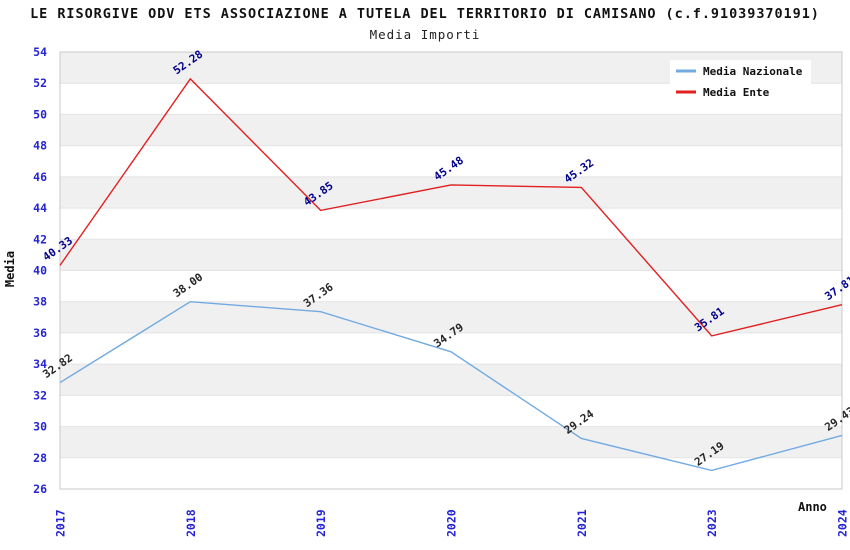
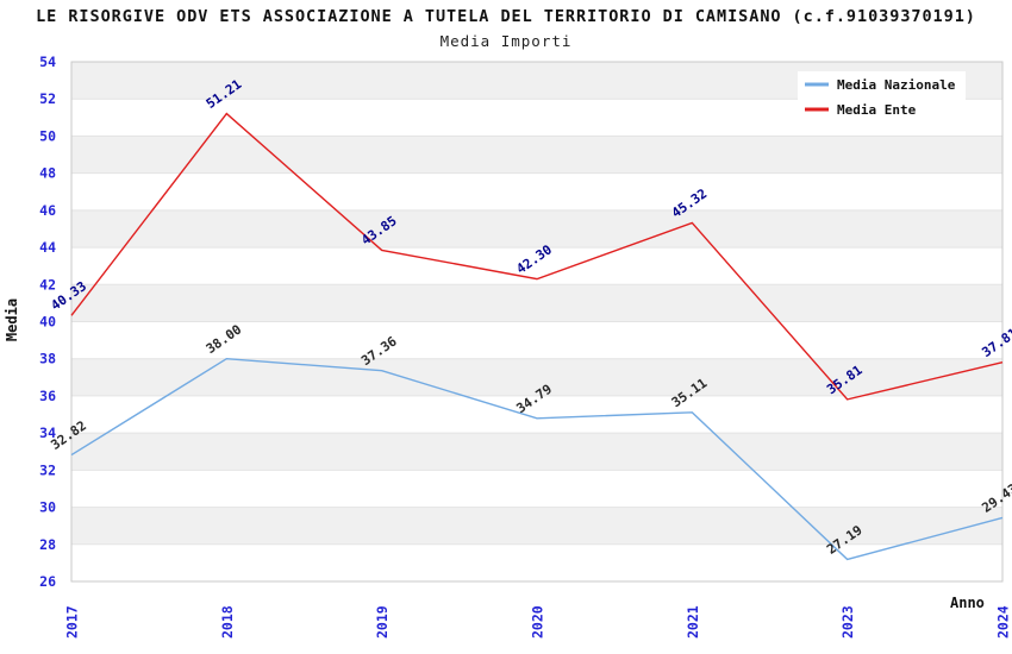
Media Ente/2018: 52.28 -> 51.21
Media Ente/2020: 45.48 -> 42.30
Media Nazionale/2021: 29.24 -> 35.11
